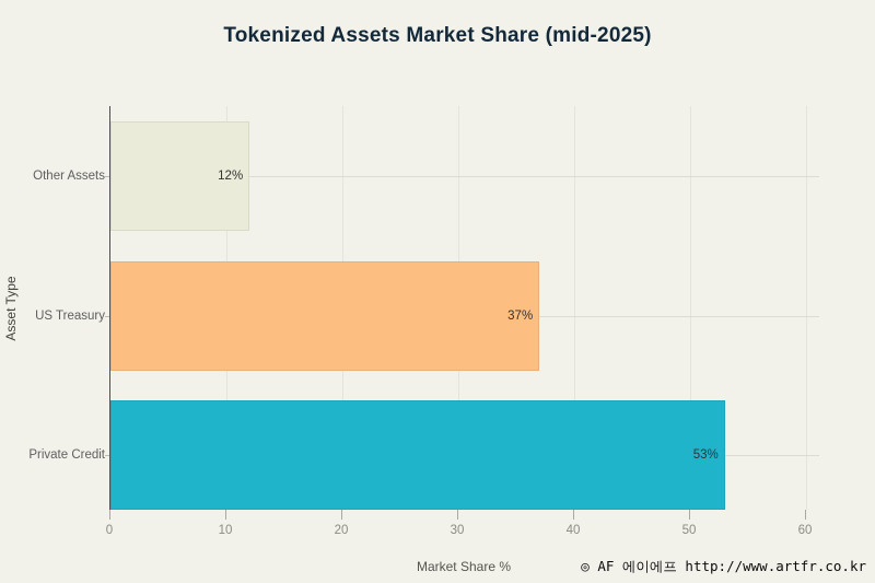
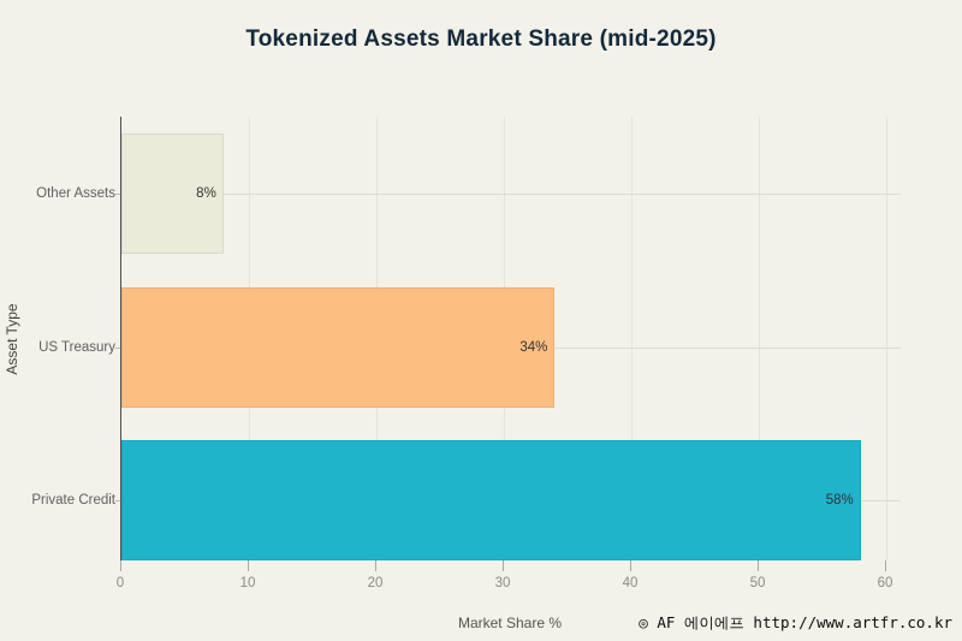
Other Assets: 12% -> 8%
US Treasury: 37% -> 34%
Private Credit: 53% -> 58%
